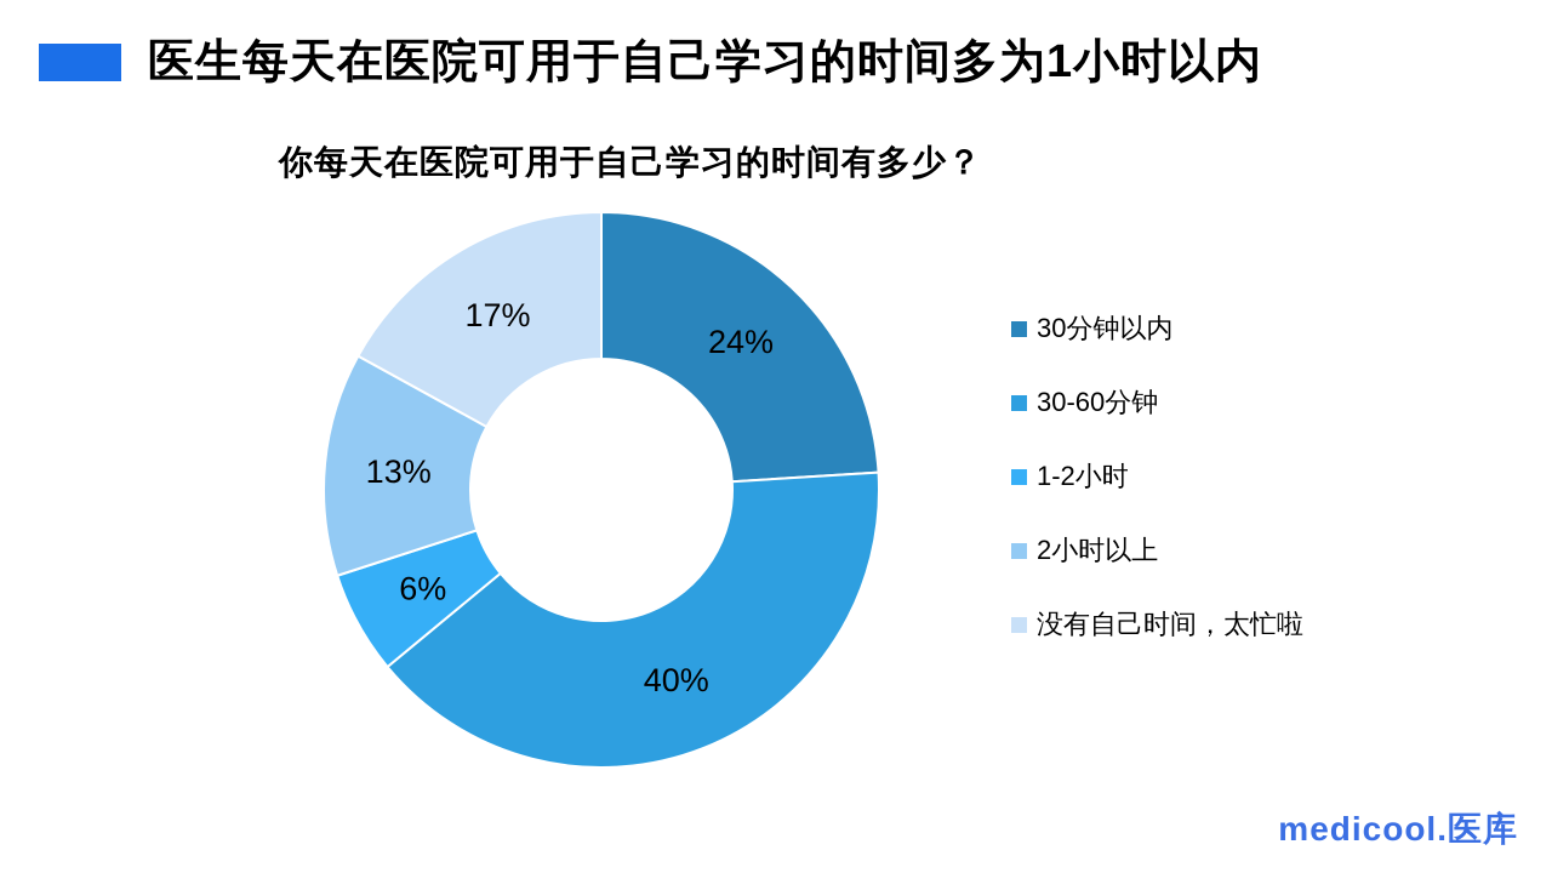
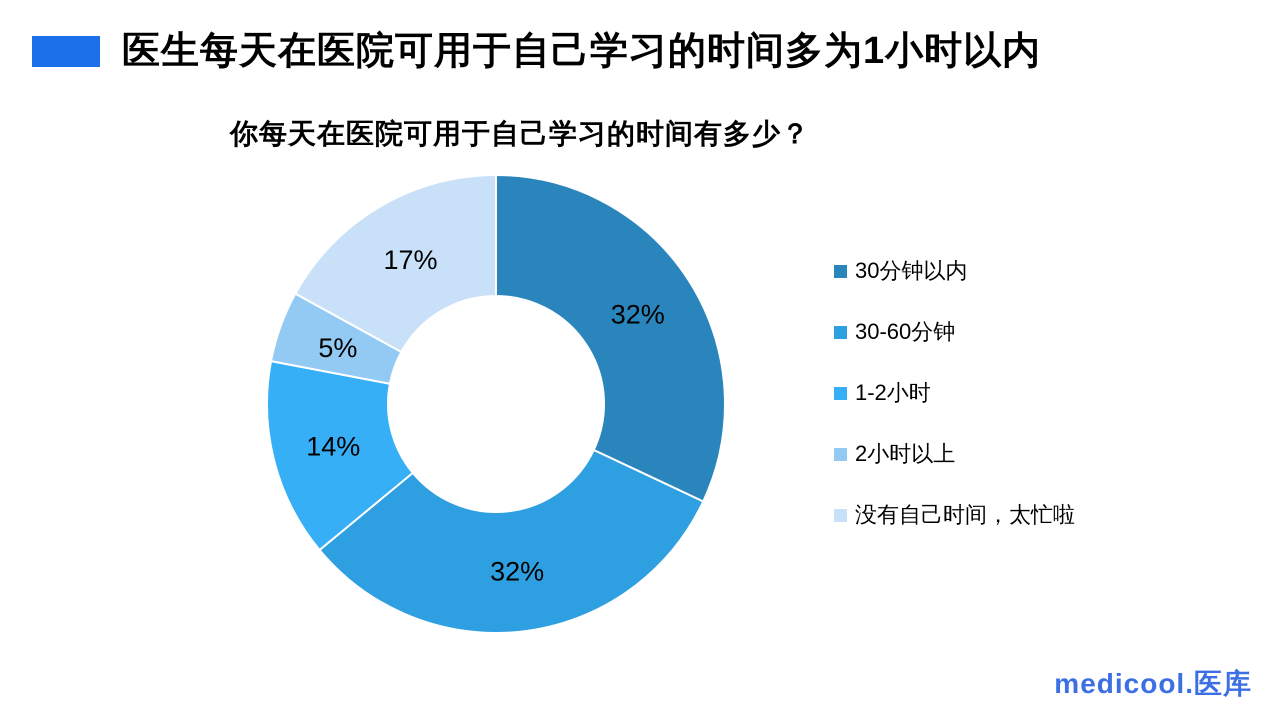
30分钟以内: 24% -> 32%
30-60分钟: 40% -> 32%
1-2小时: 6% -> 14%
2小时以上: 13% -> 5%
